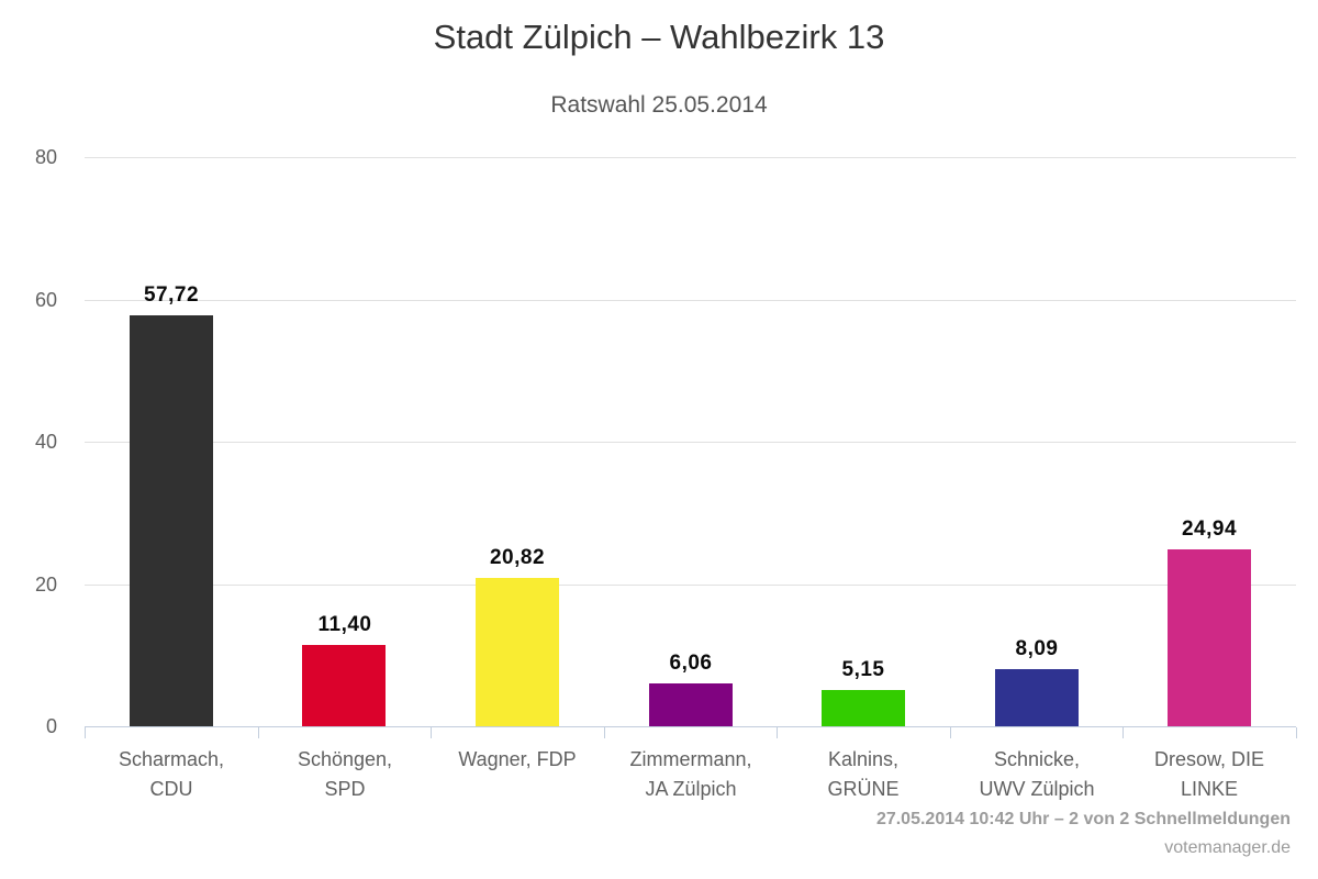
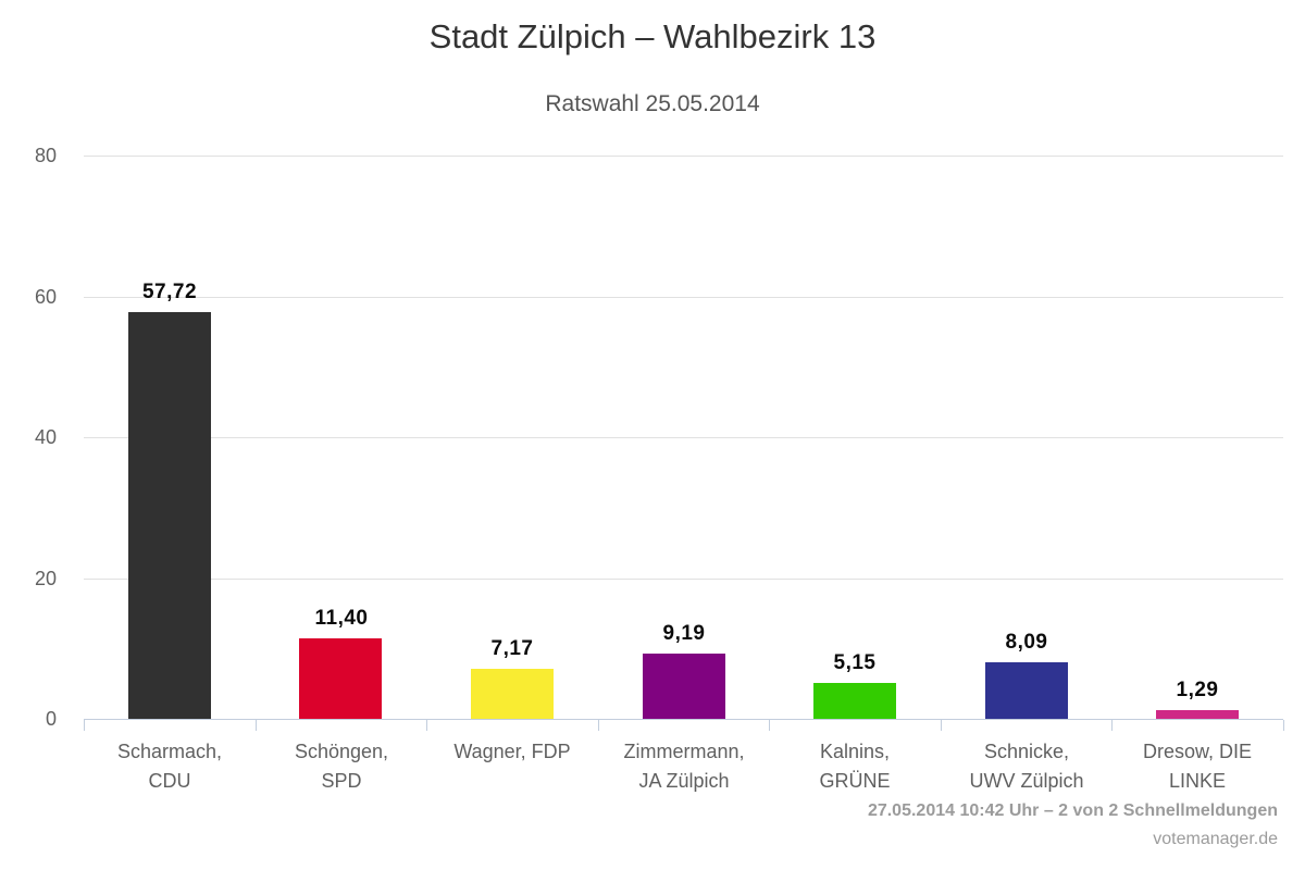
Wagner, FDP: 20,82 -> 7,17
Zimmermann, JA Zülpich: 6,06 -> 9,19
Dresow, DIE LINKE: 24,94 -> 1,29
